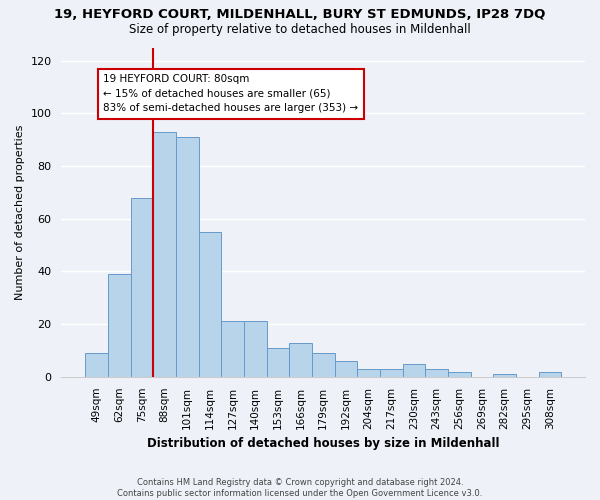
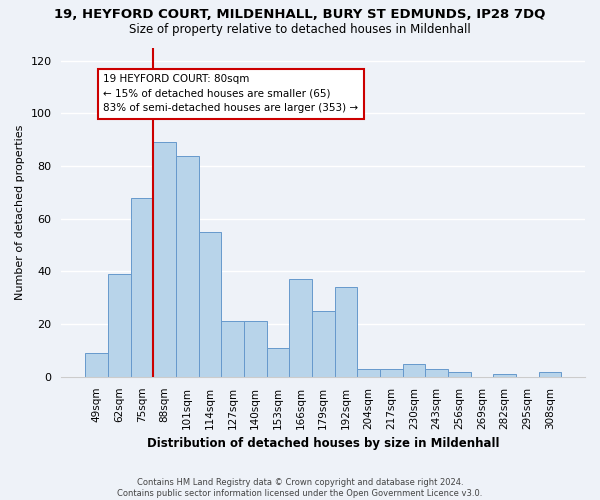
88sqm: 93 -> 89
101sqm: 91 -> 84
166sqm: 13 -> 37
179sqm: 9 -> 25
192sqm: 6 -> 34
